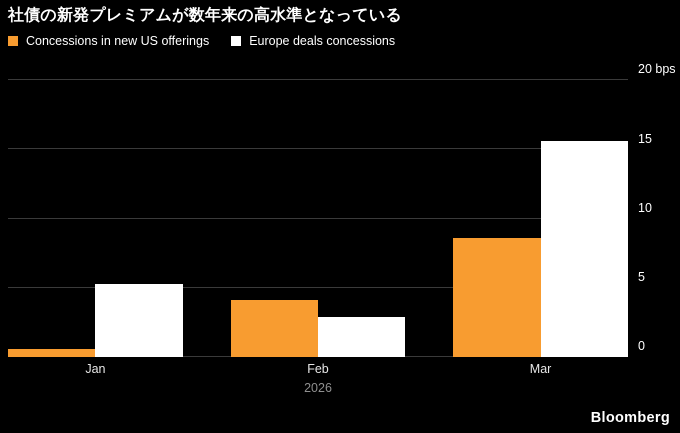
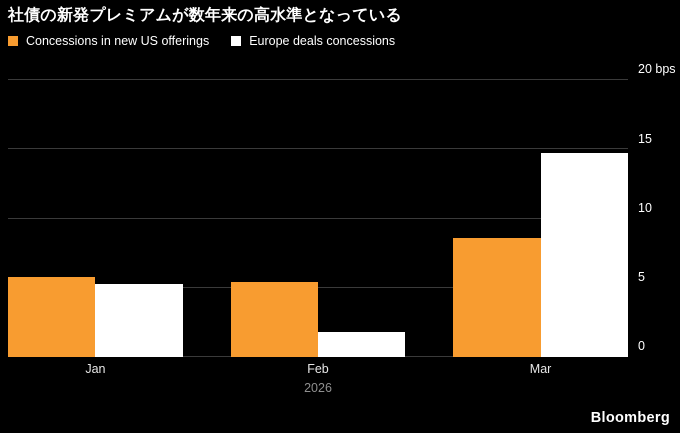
Concessions in new US offerings/Jan: 0.6 -> 5.8
Concessions in new US offerings/Feb: 4.1 -> 5.4
Europe deals concessions/Feb: 2.9 -> 1.8
Europe deals concessions/Mar: 15.6 -> 14.7
